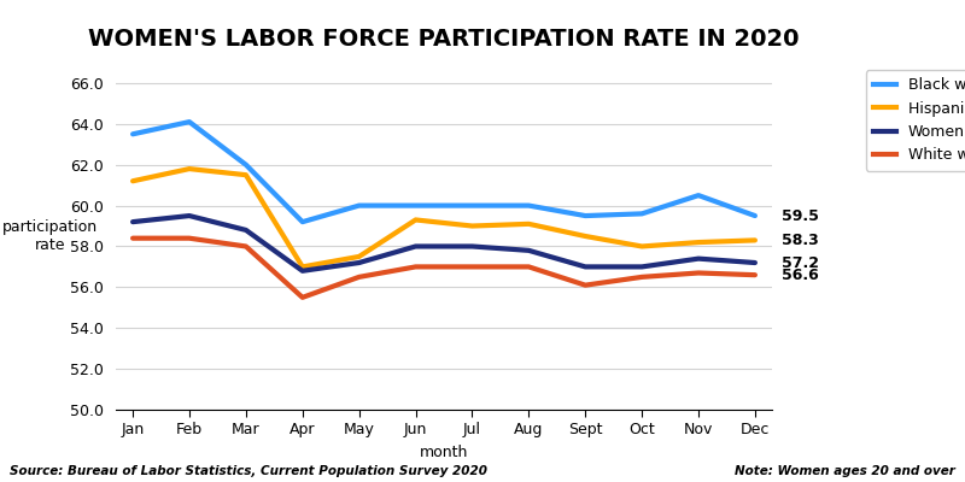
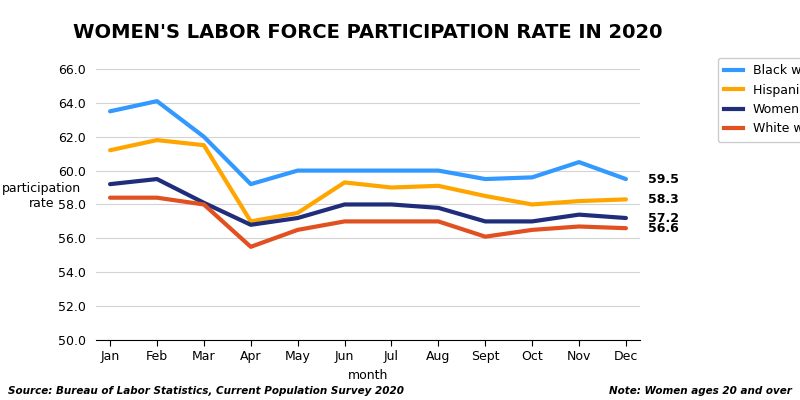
Women/Mar: 58.8 -> 58.1
